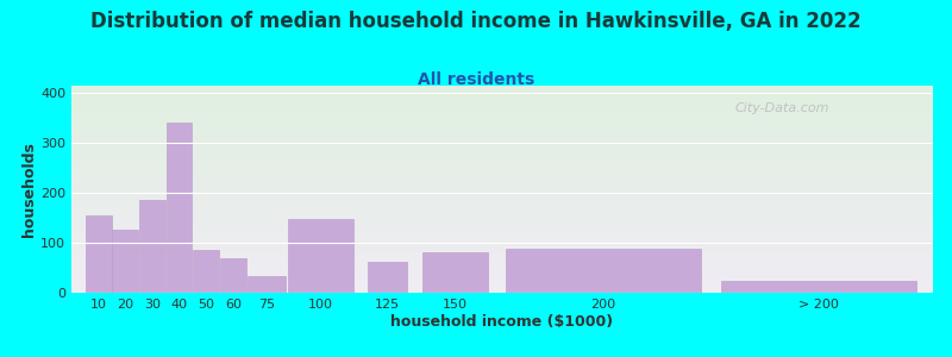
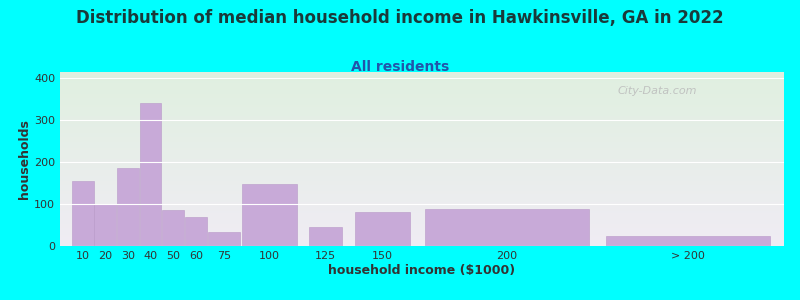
20: 127 -> 100
125: 62 -> 45
